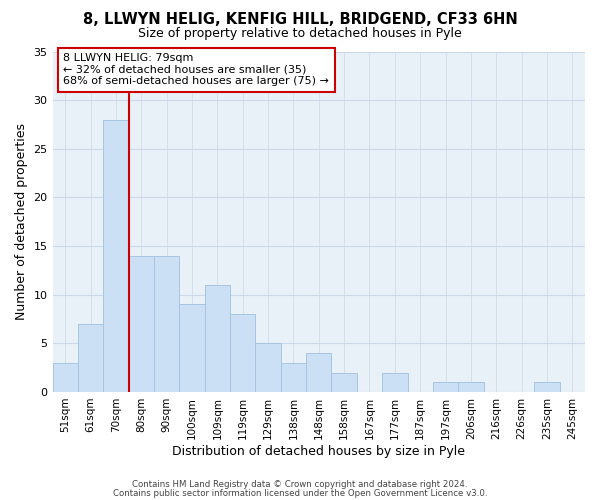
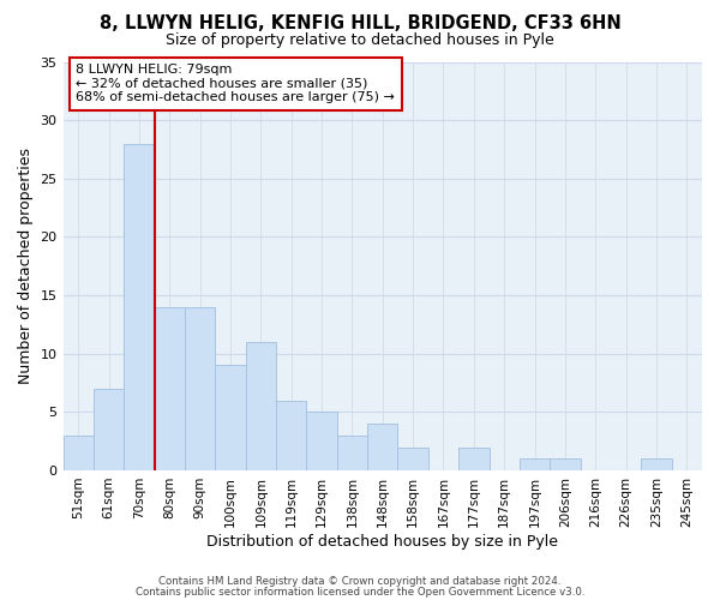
119sqm: 8 -> 6
